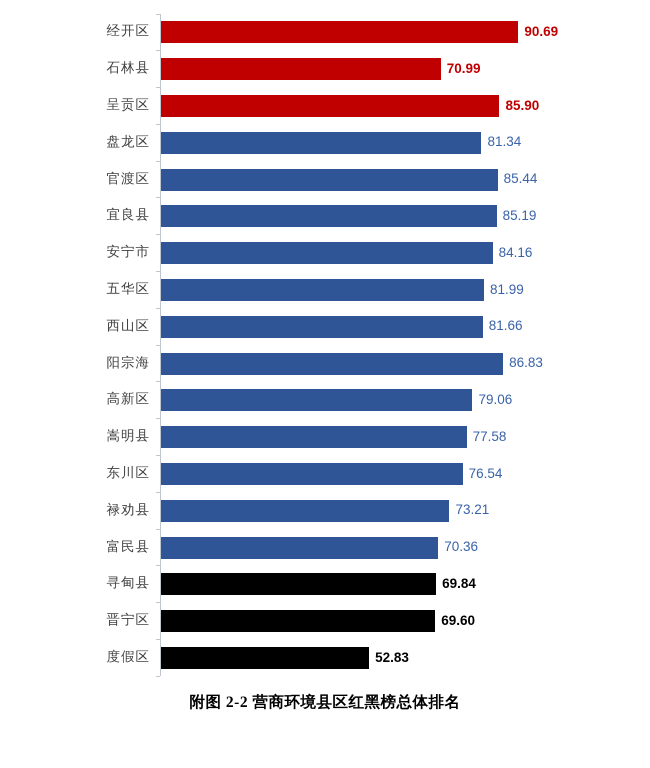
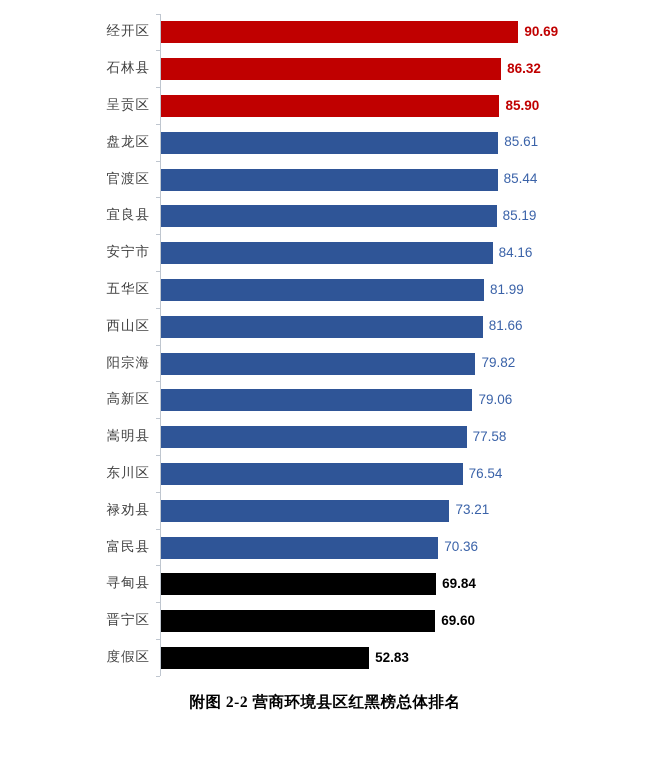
石林县: 70.99 -> 86.32
盘龙区: 81.34 -> 85.61
阳宗海: 86.83 -> 79.82
